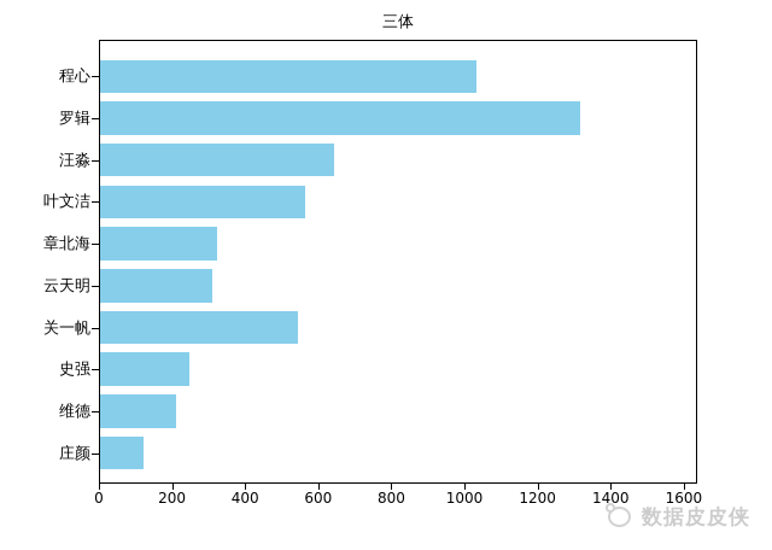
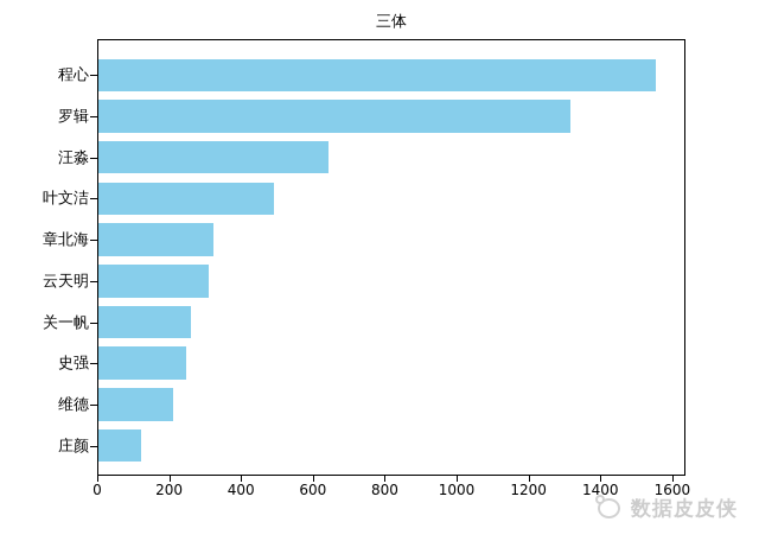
程心: 1030 -> 1550
叶文洁: 560 -> 490
关一帆: 540 -> 260
